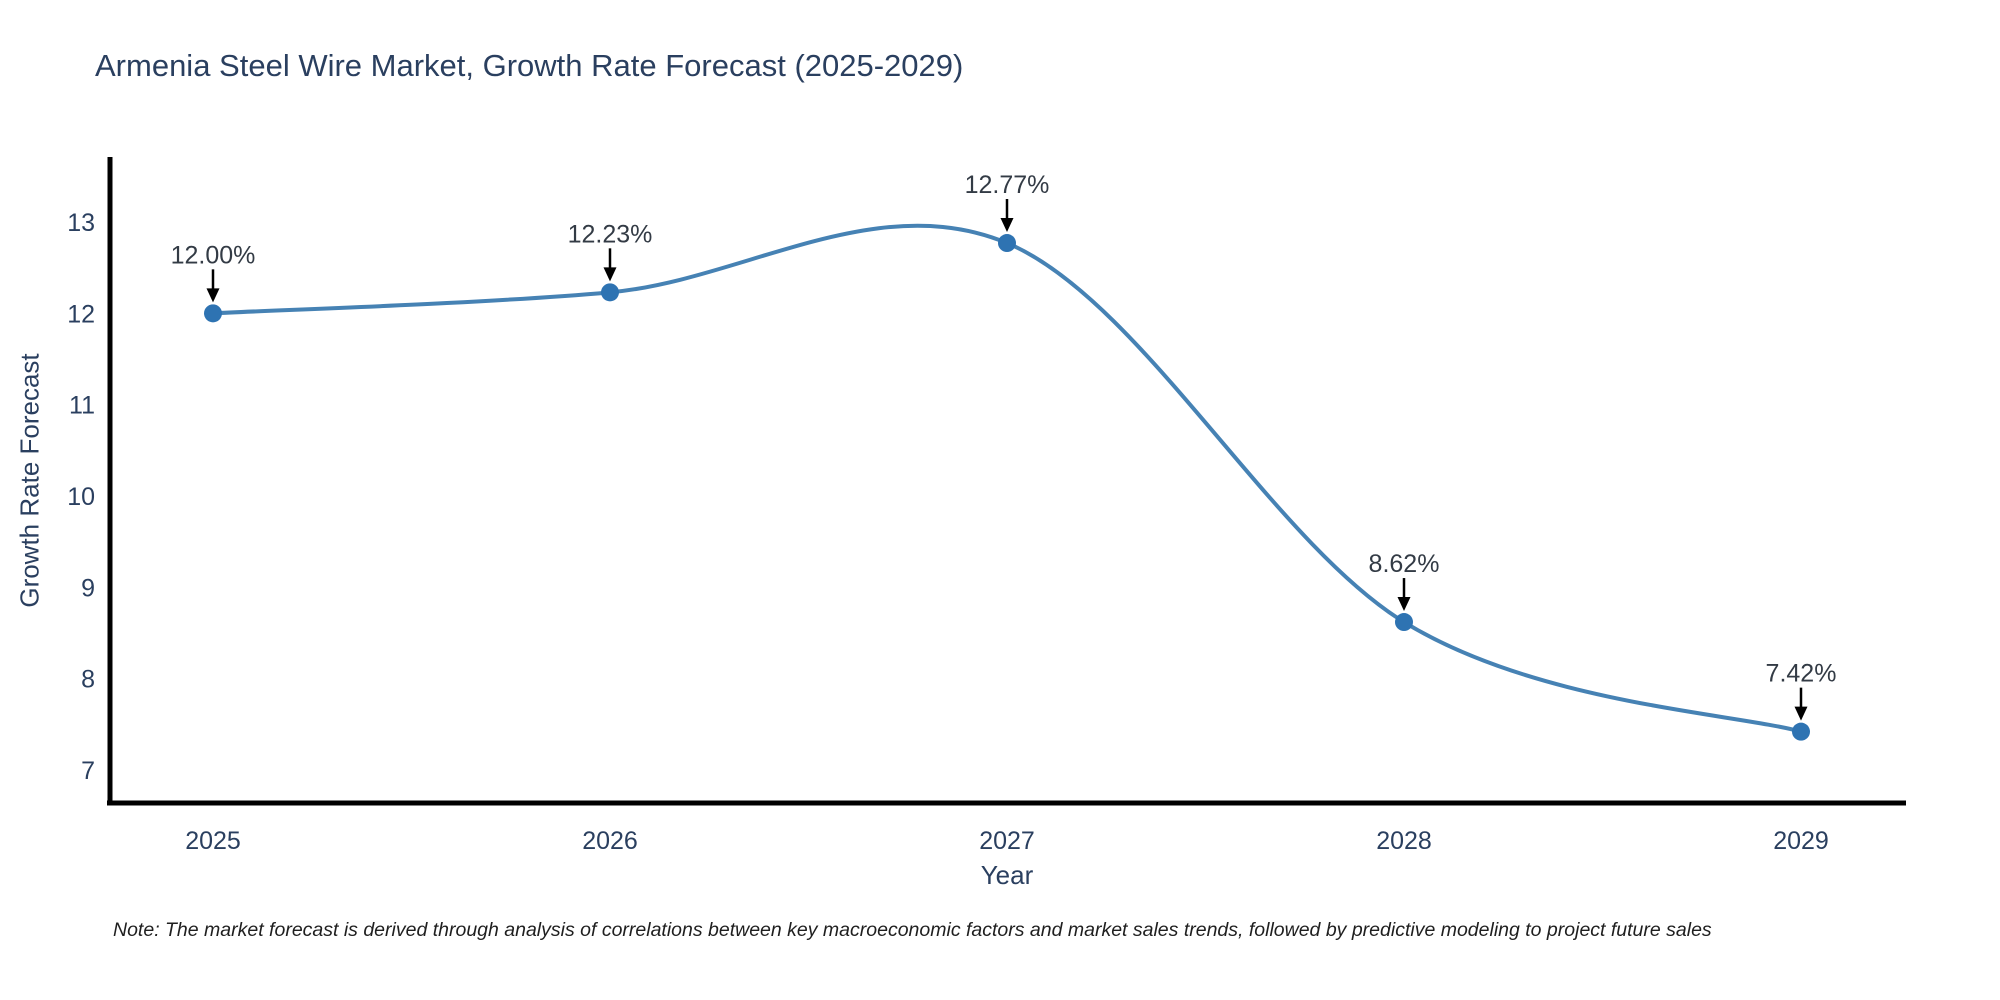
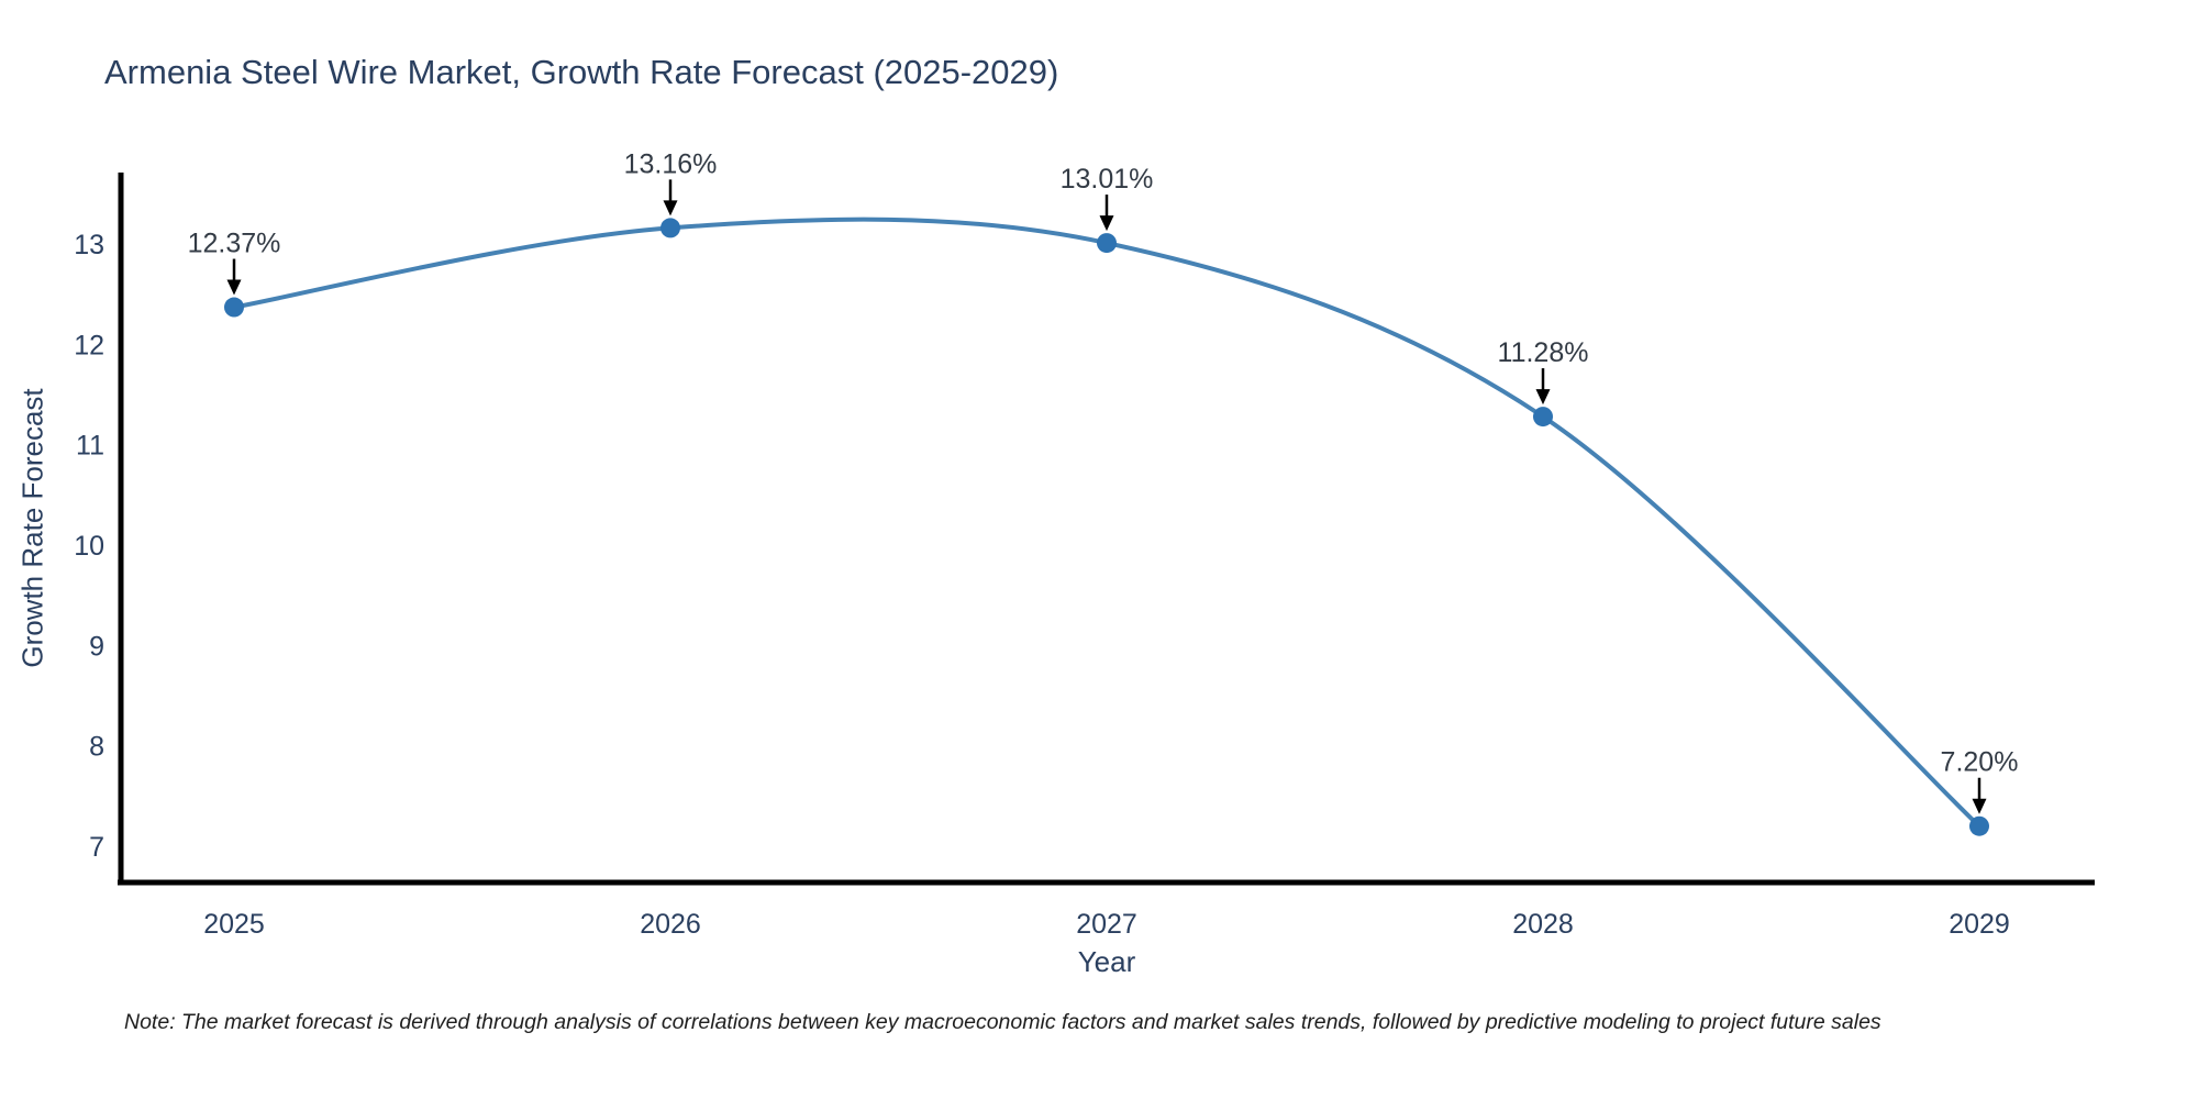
2025: 12.00% -> 12.37%
2026: 12.23% -> 13.16%
2027: 12.77% -> 13.01%
2028: 8.62% -> 11.28%
2029: 7.42% -> 7.20%
